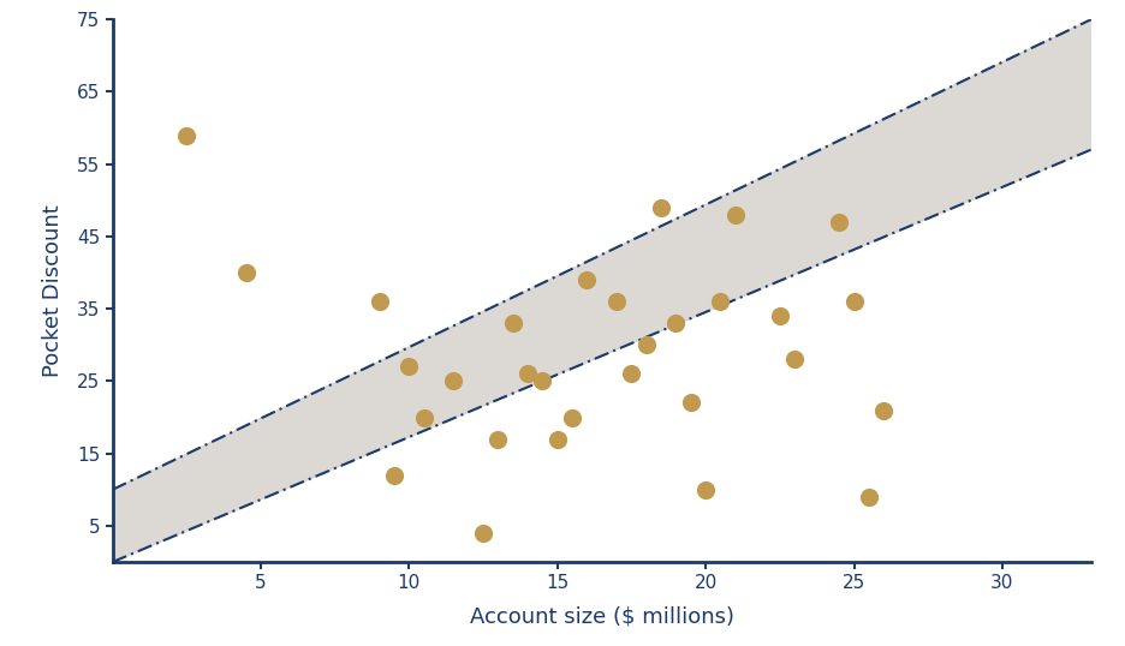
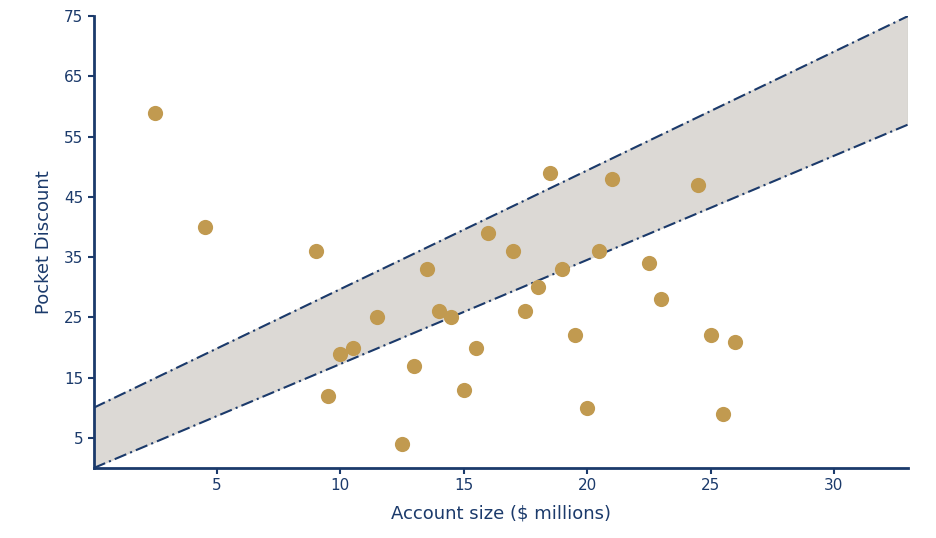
10: 27 -> 19
15: 17 -> 13
25: 36 -> 22
